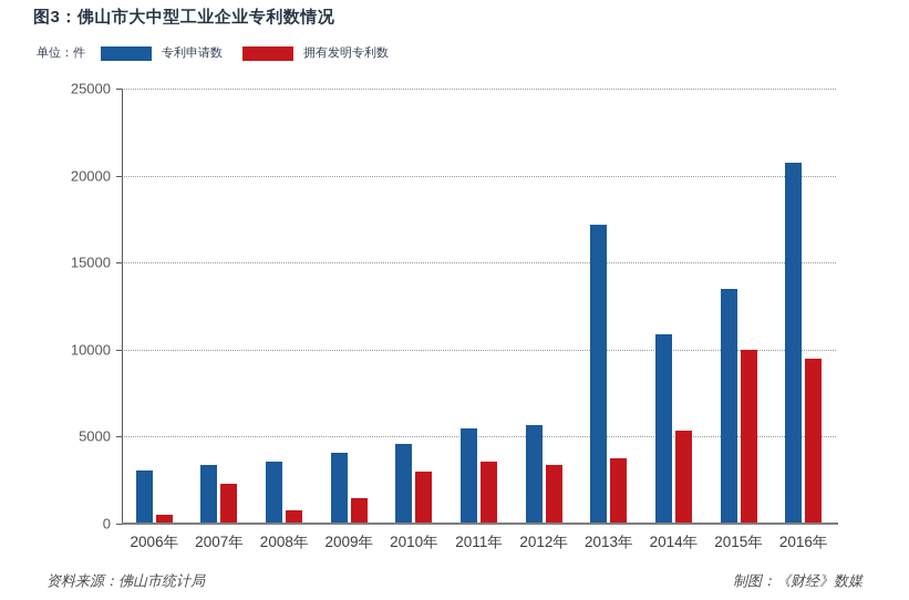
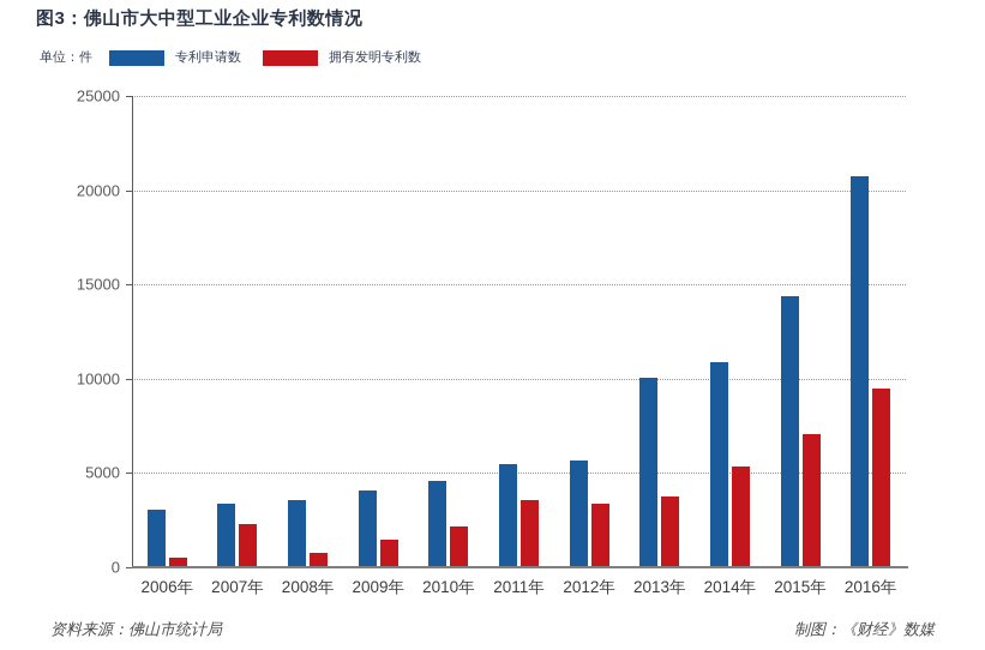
拥有发明专利数/2010年: 2900 -> 2100
专利申请数/2013年: 17100 -> 10000
专利申请数/2015年: 13400 -> 14300
拥有发明专利数/2015年: 9900 -> 7000
